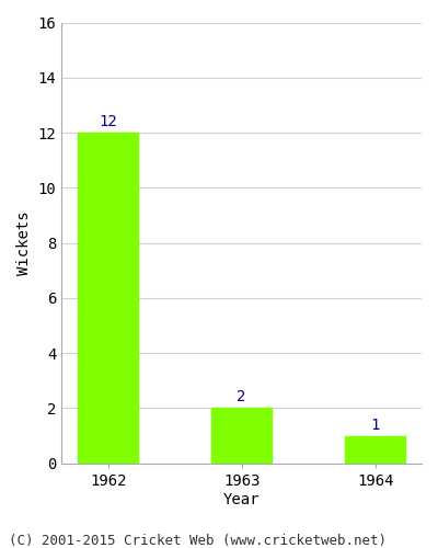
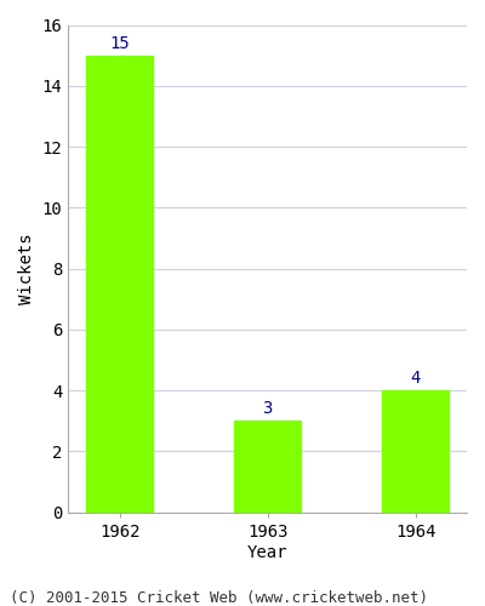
1962: 12 -> 15
1963: 2 -> 3
1964: 1 -> 4
